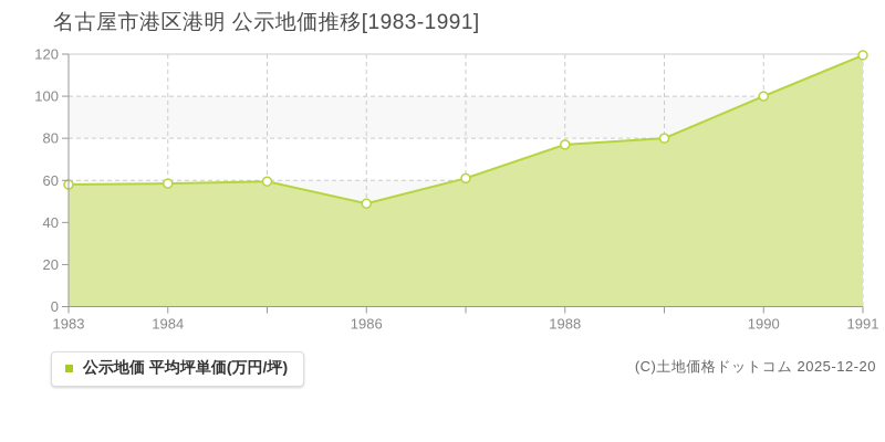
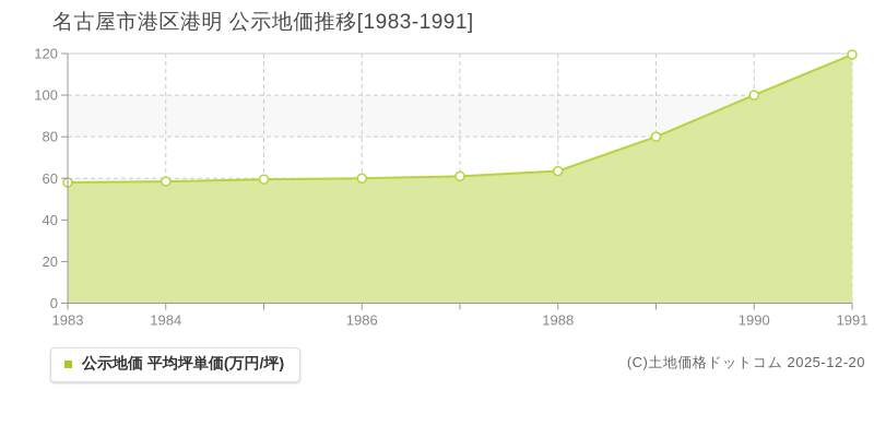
1986: 49 -> 60
1988: 77 -> 64
